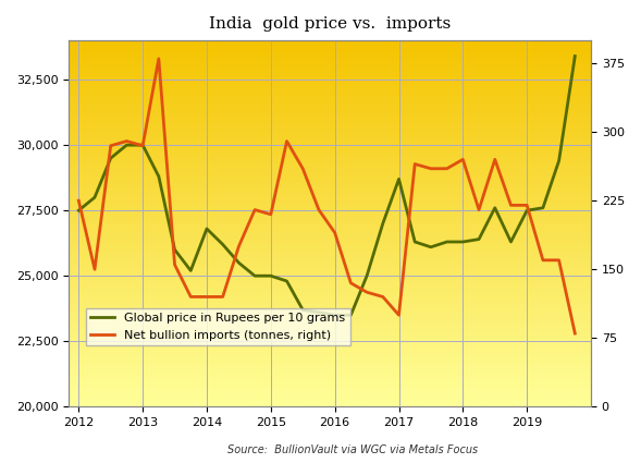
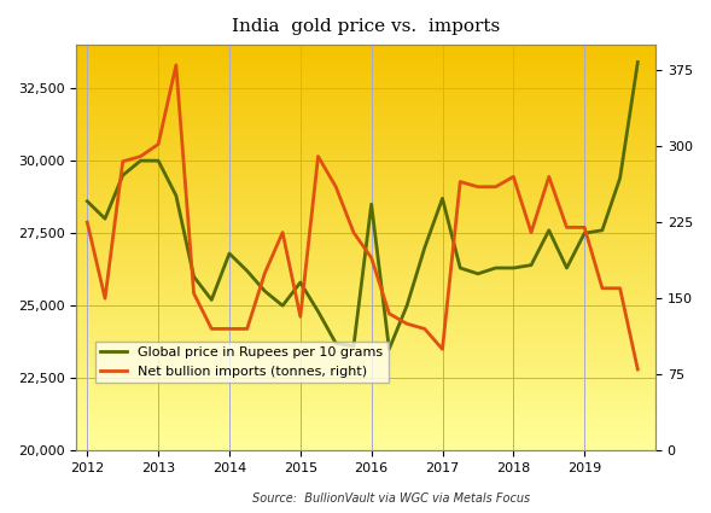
Global price in Rupees per 10 grams/2012: 27,500 -> 28,600
Net bullion imports (tonnes, right)/2013: 285 -> 302
Global price in Rupees per 10 grams/2015: 25,000 -> 25,800
Net bullion imports (tonnes, right)/2015: 210 -> 132
Global price in Rupees per 10 grams/2016: 23,500 -> 28,500
